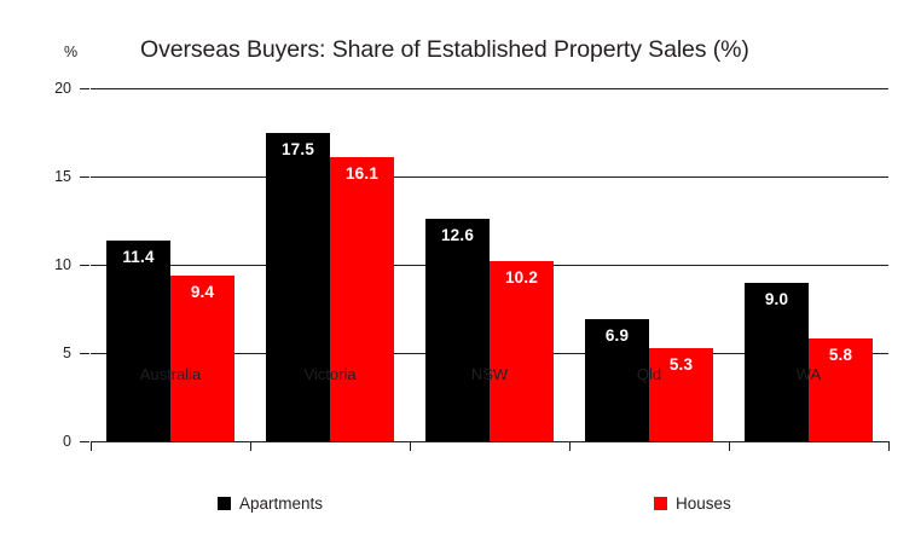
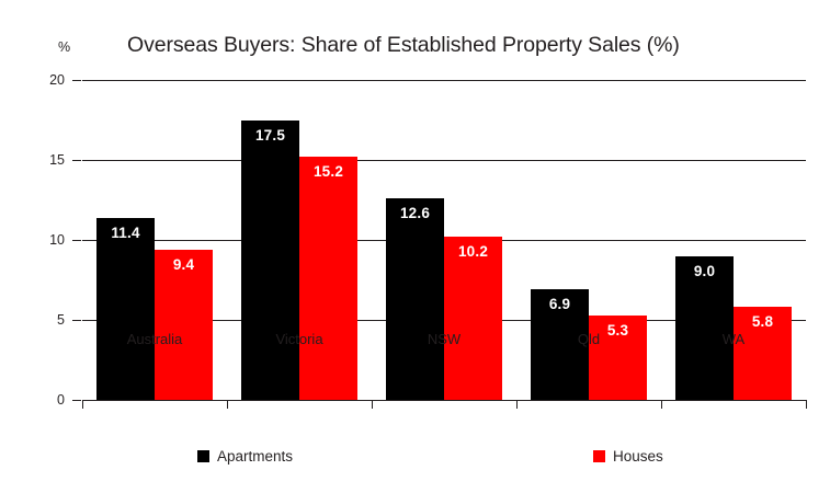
Houses/Victoria: 16.1 -> 15.2
